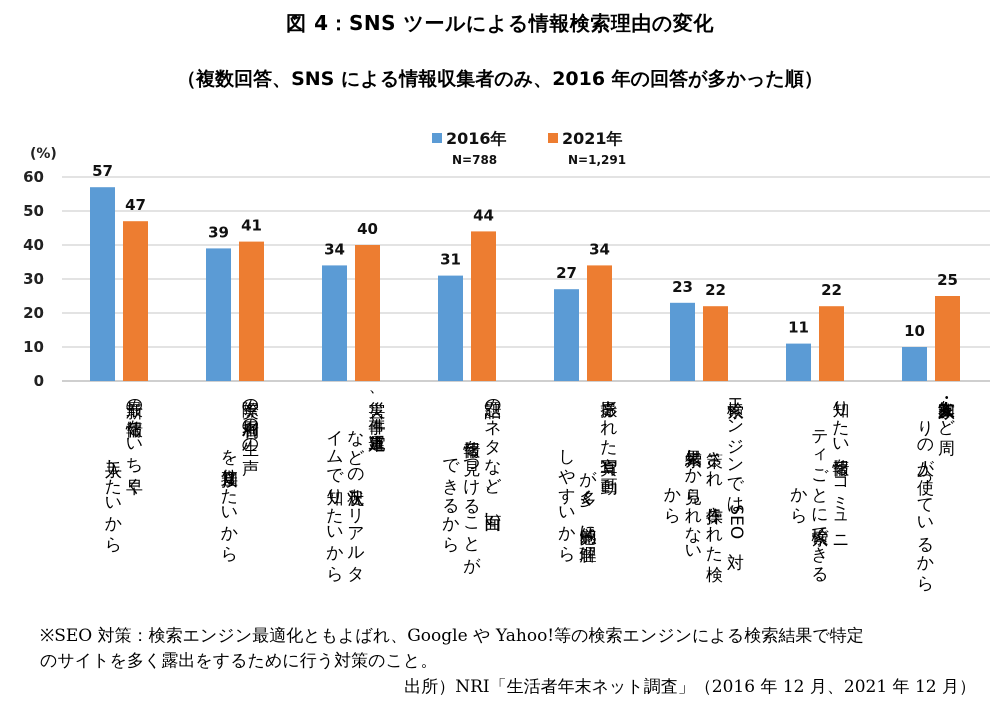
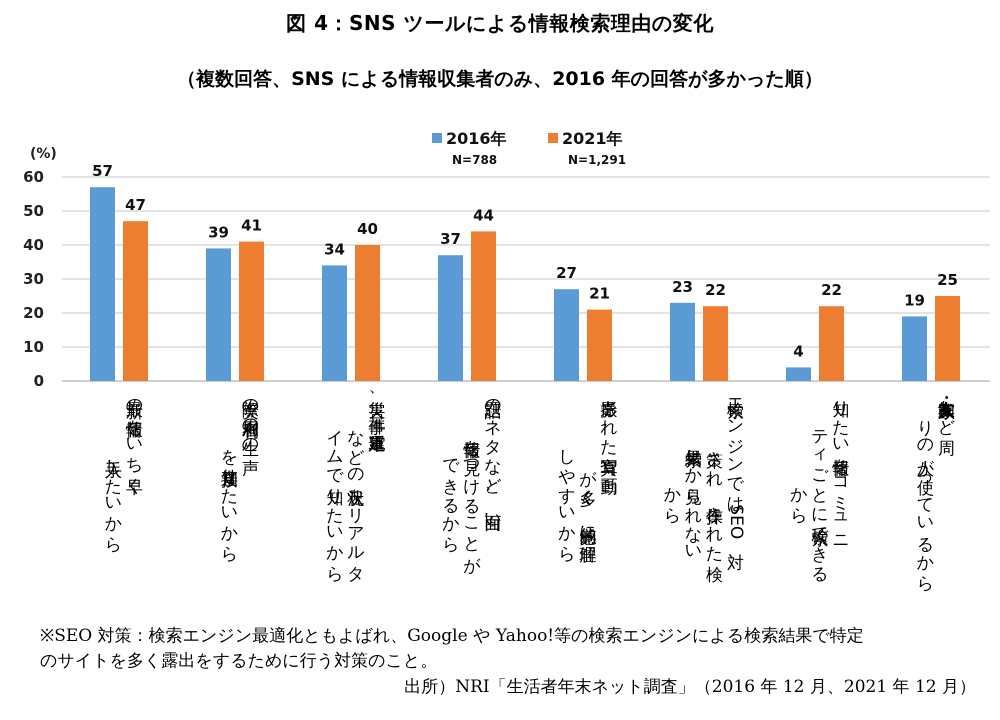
2016年/話題のネタなど、面白い情報を見つけることができるから: 31 -> 37
2021年/撮影された写真や動画が多く、感覚的に理解しやすいから: 34 -> 21
2016年/知りたい情報をコミュニティごとに検索できるから: 11 -> 4
2016年/家族・友人・知人など周りの人が使っているから: 10 -> 19
